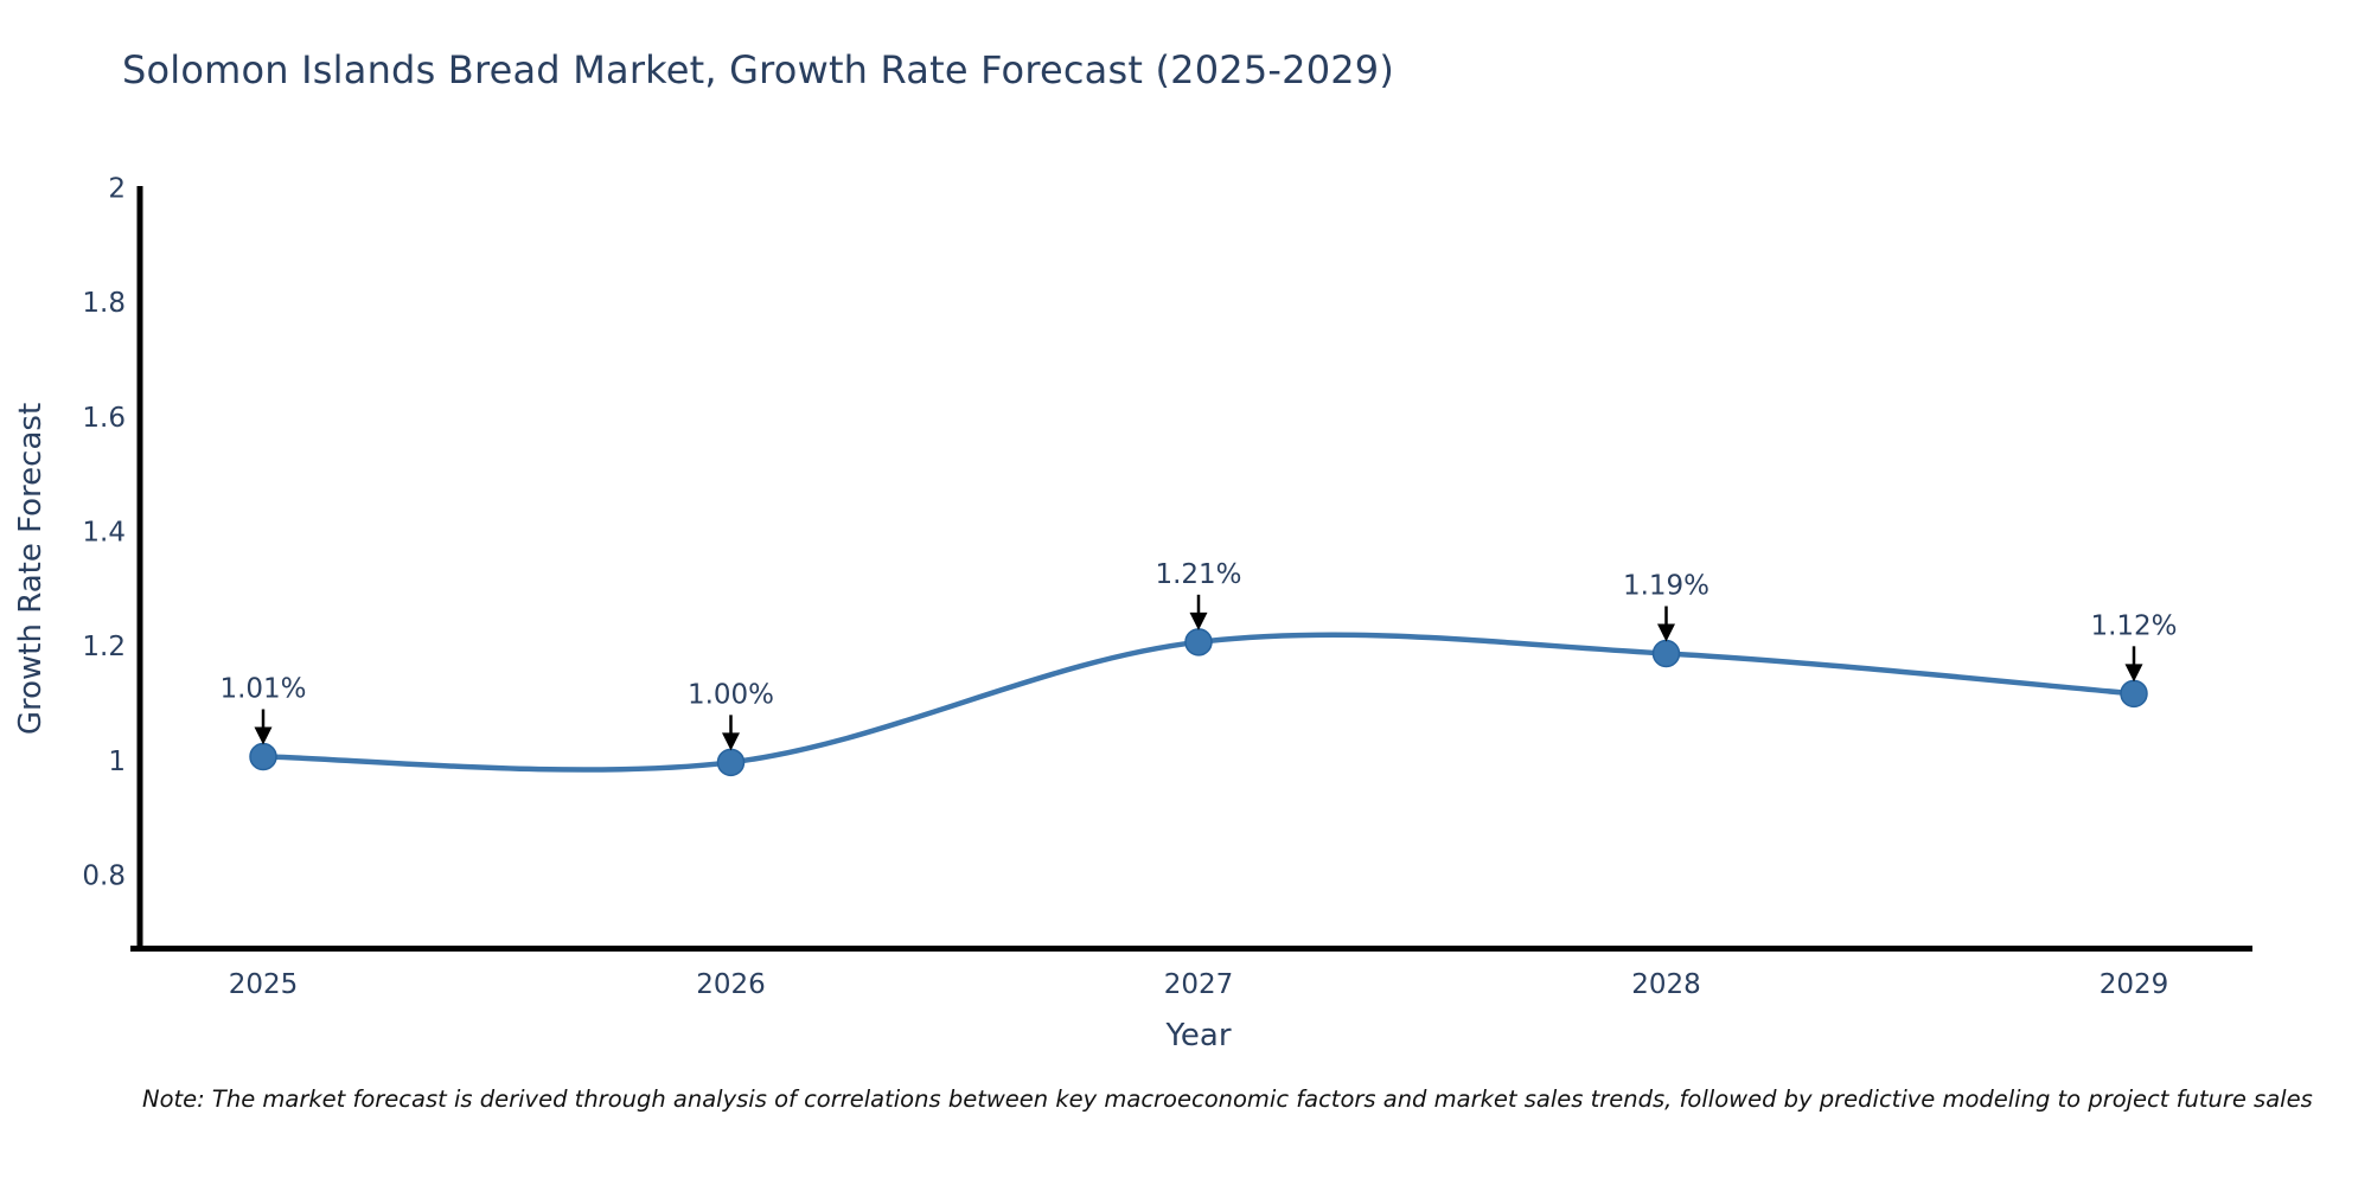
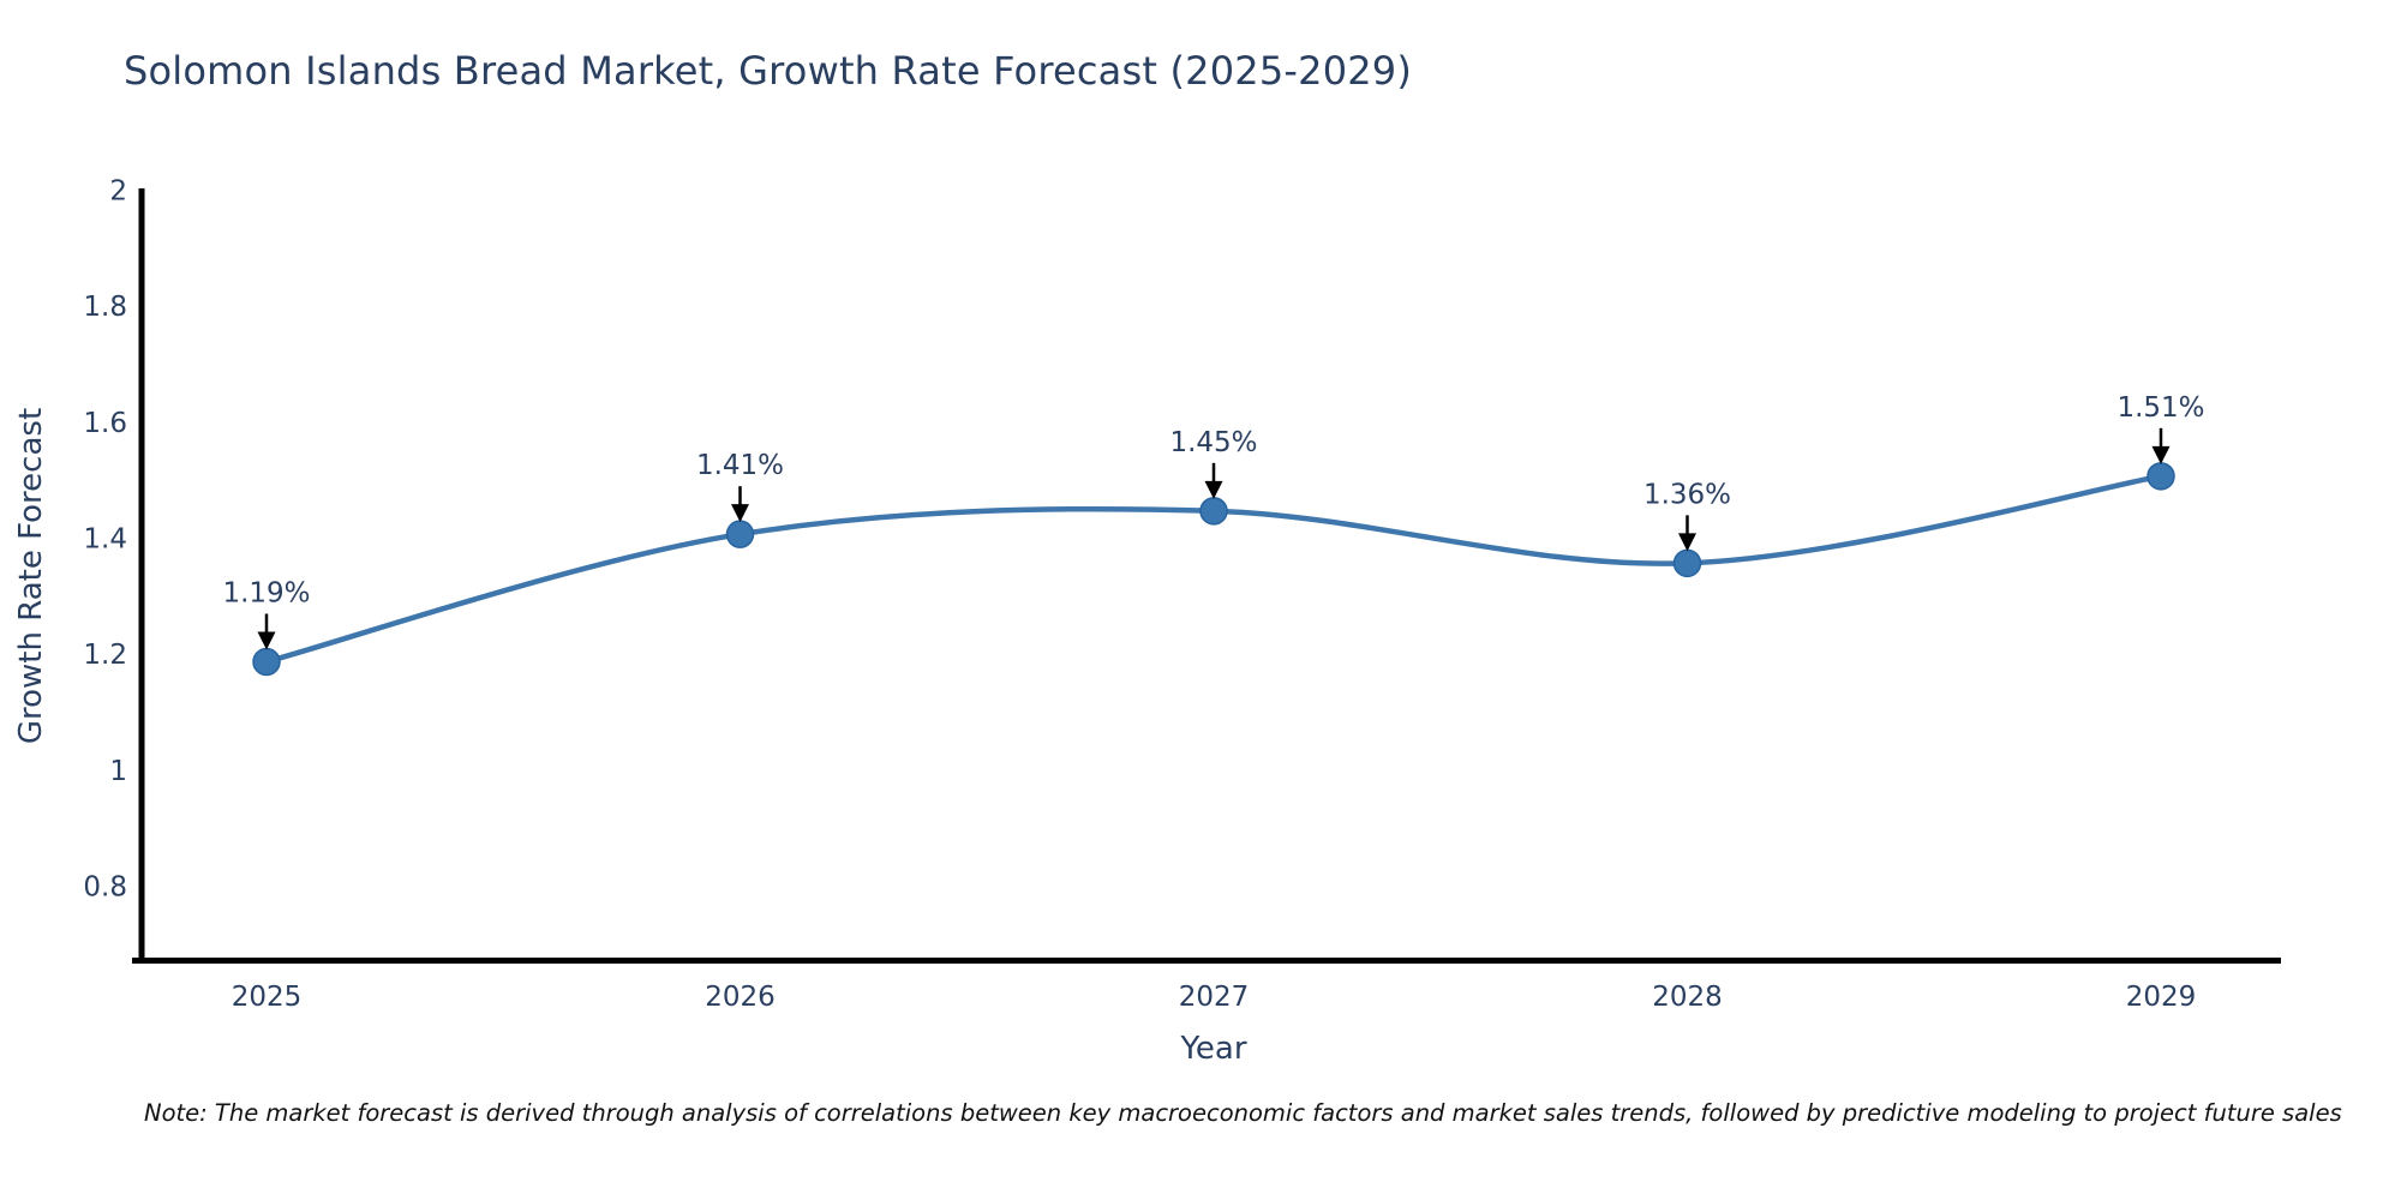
2025: 1.01% -> 1.19%
2026: 1.00% -> 1.41%
2027: 1.21% -> 1.45%
2028: 1.19% -> 1.36%
2029: 1.12% -> 1.51%
